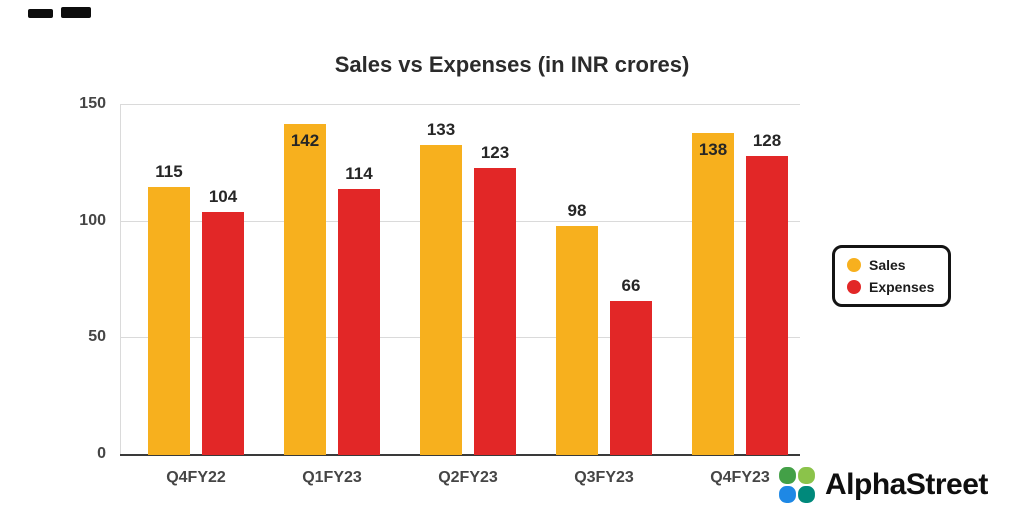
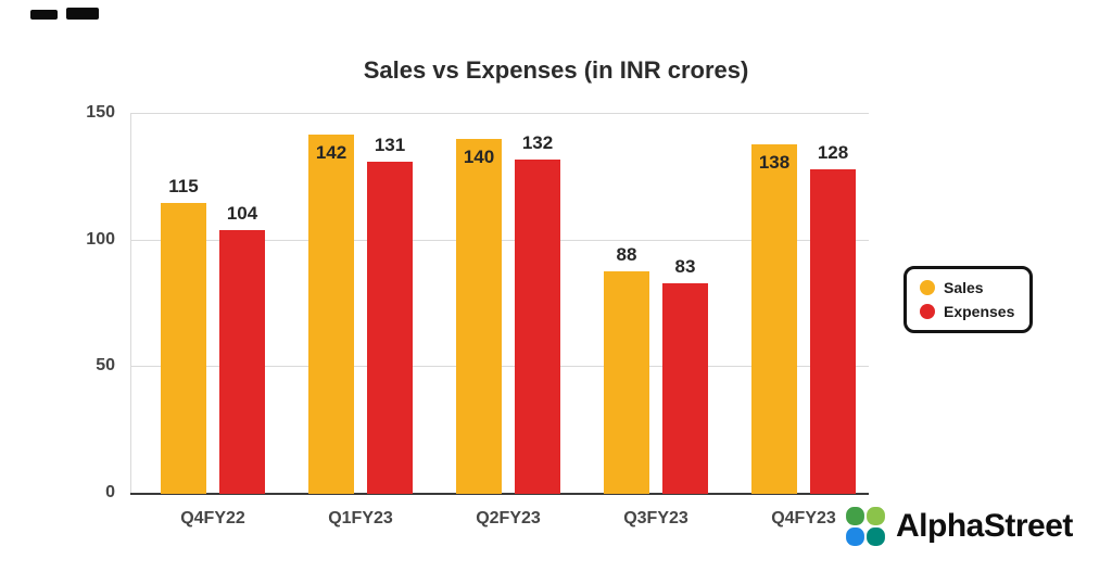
Expenses/Q1FY23: 114 -> 131
Sales/Q2FY23: 133 -> 140
Expenses/Q2FY23: 123 -> 132
Sales/Q3FY23: 98 -> 88
Expenses/Q3FY23: 66 -> 83
